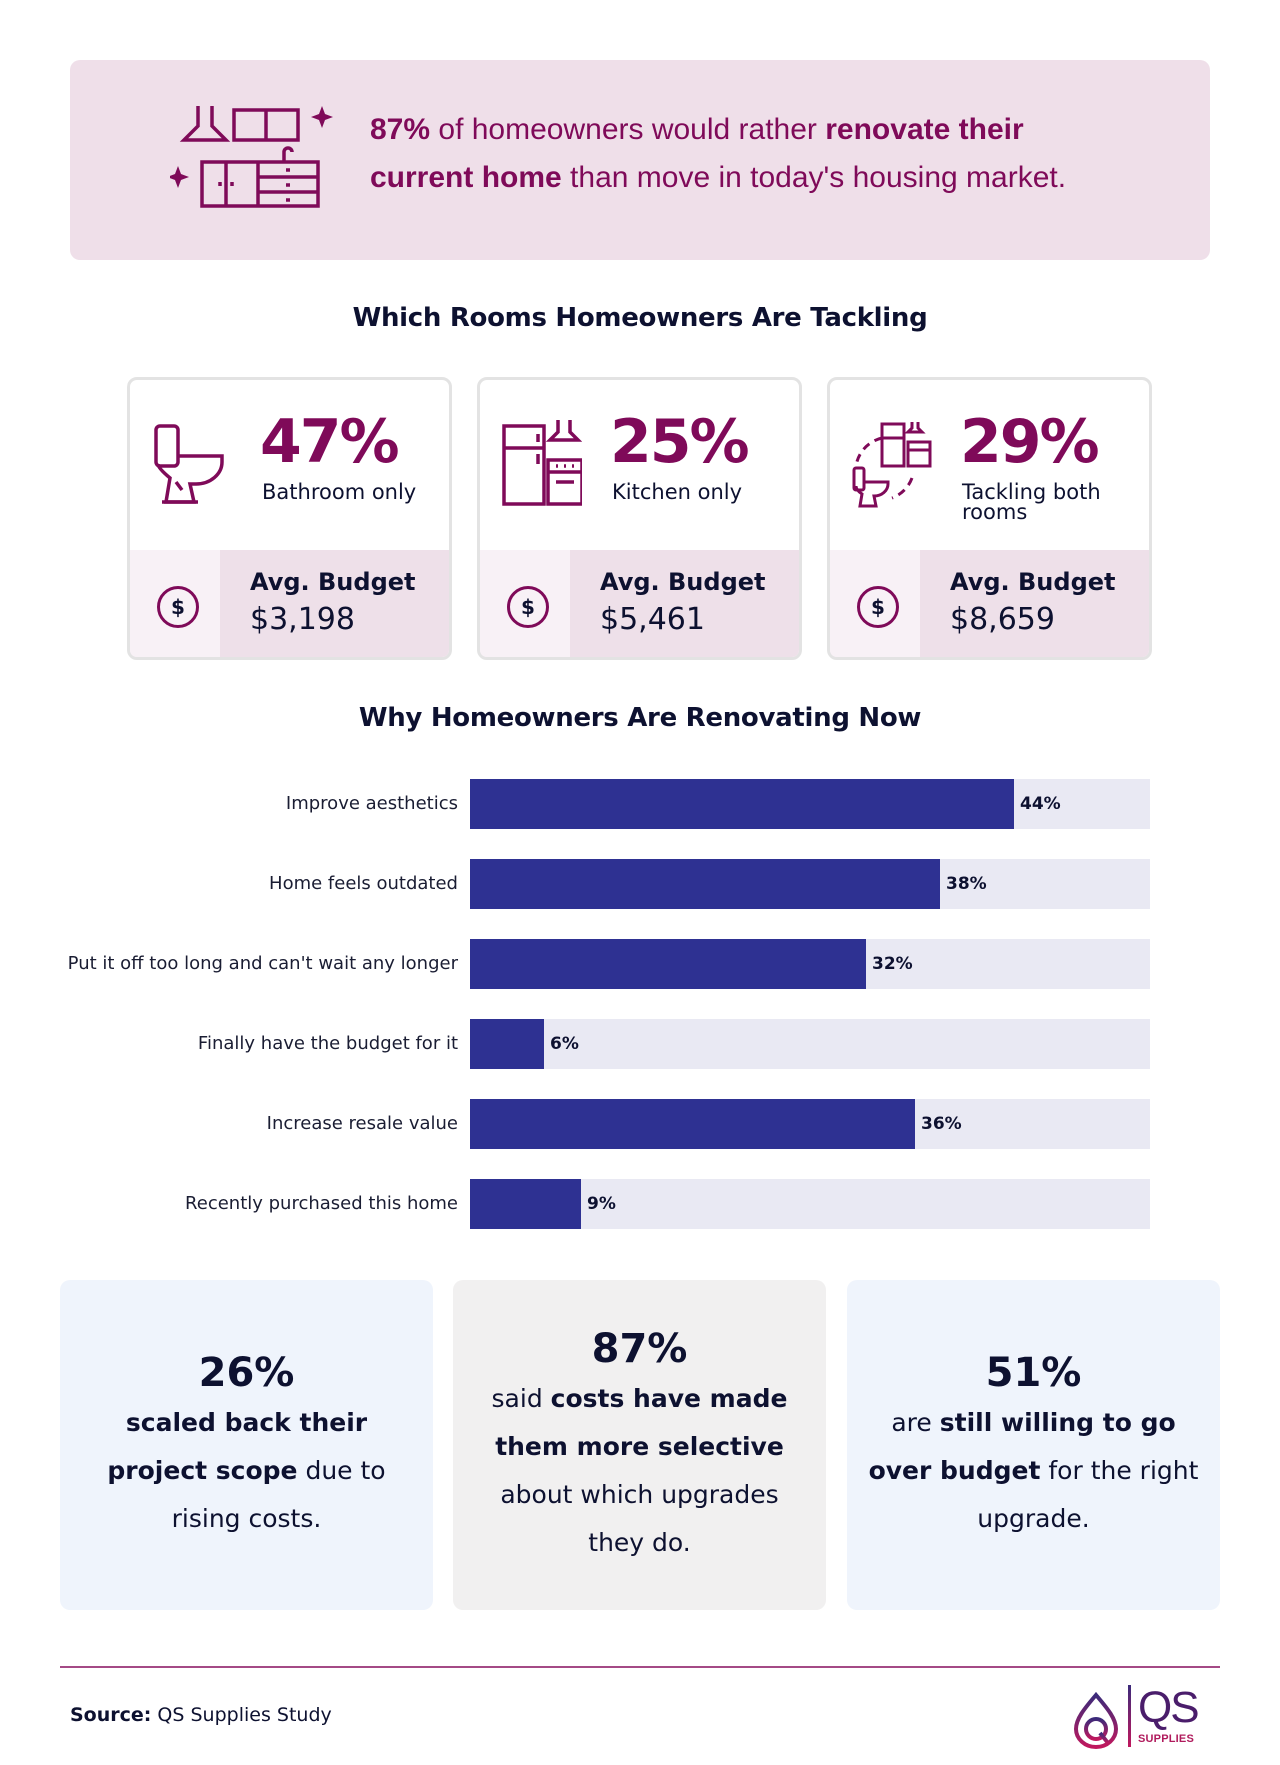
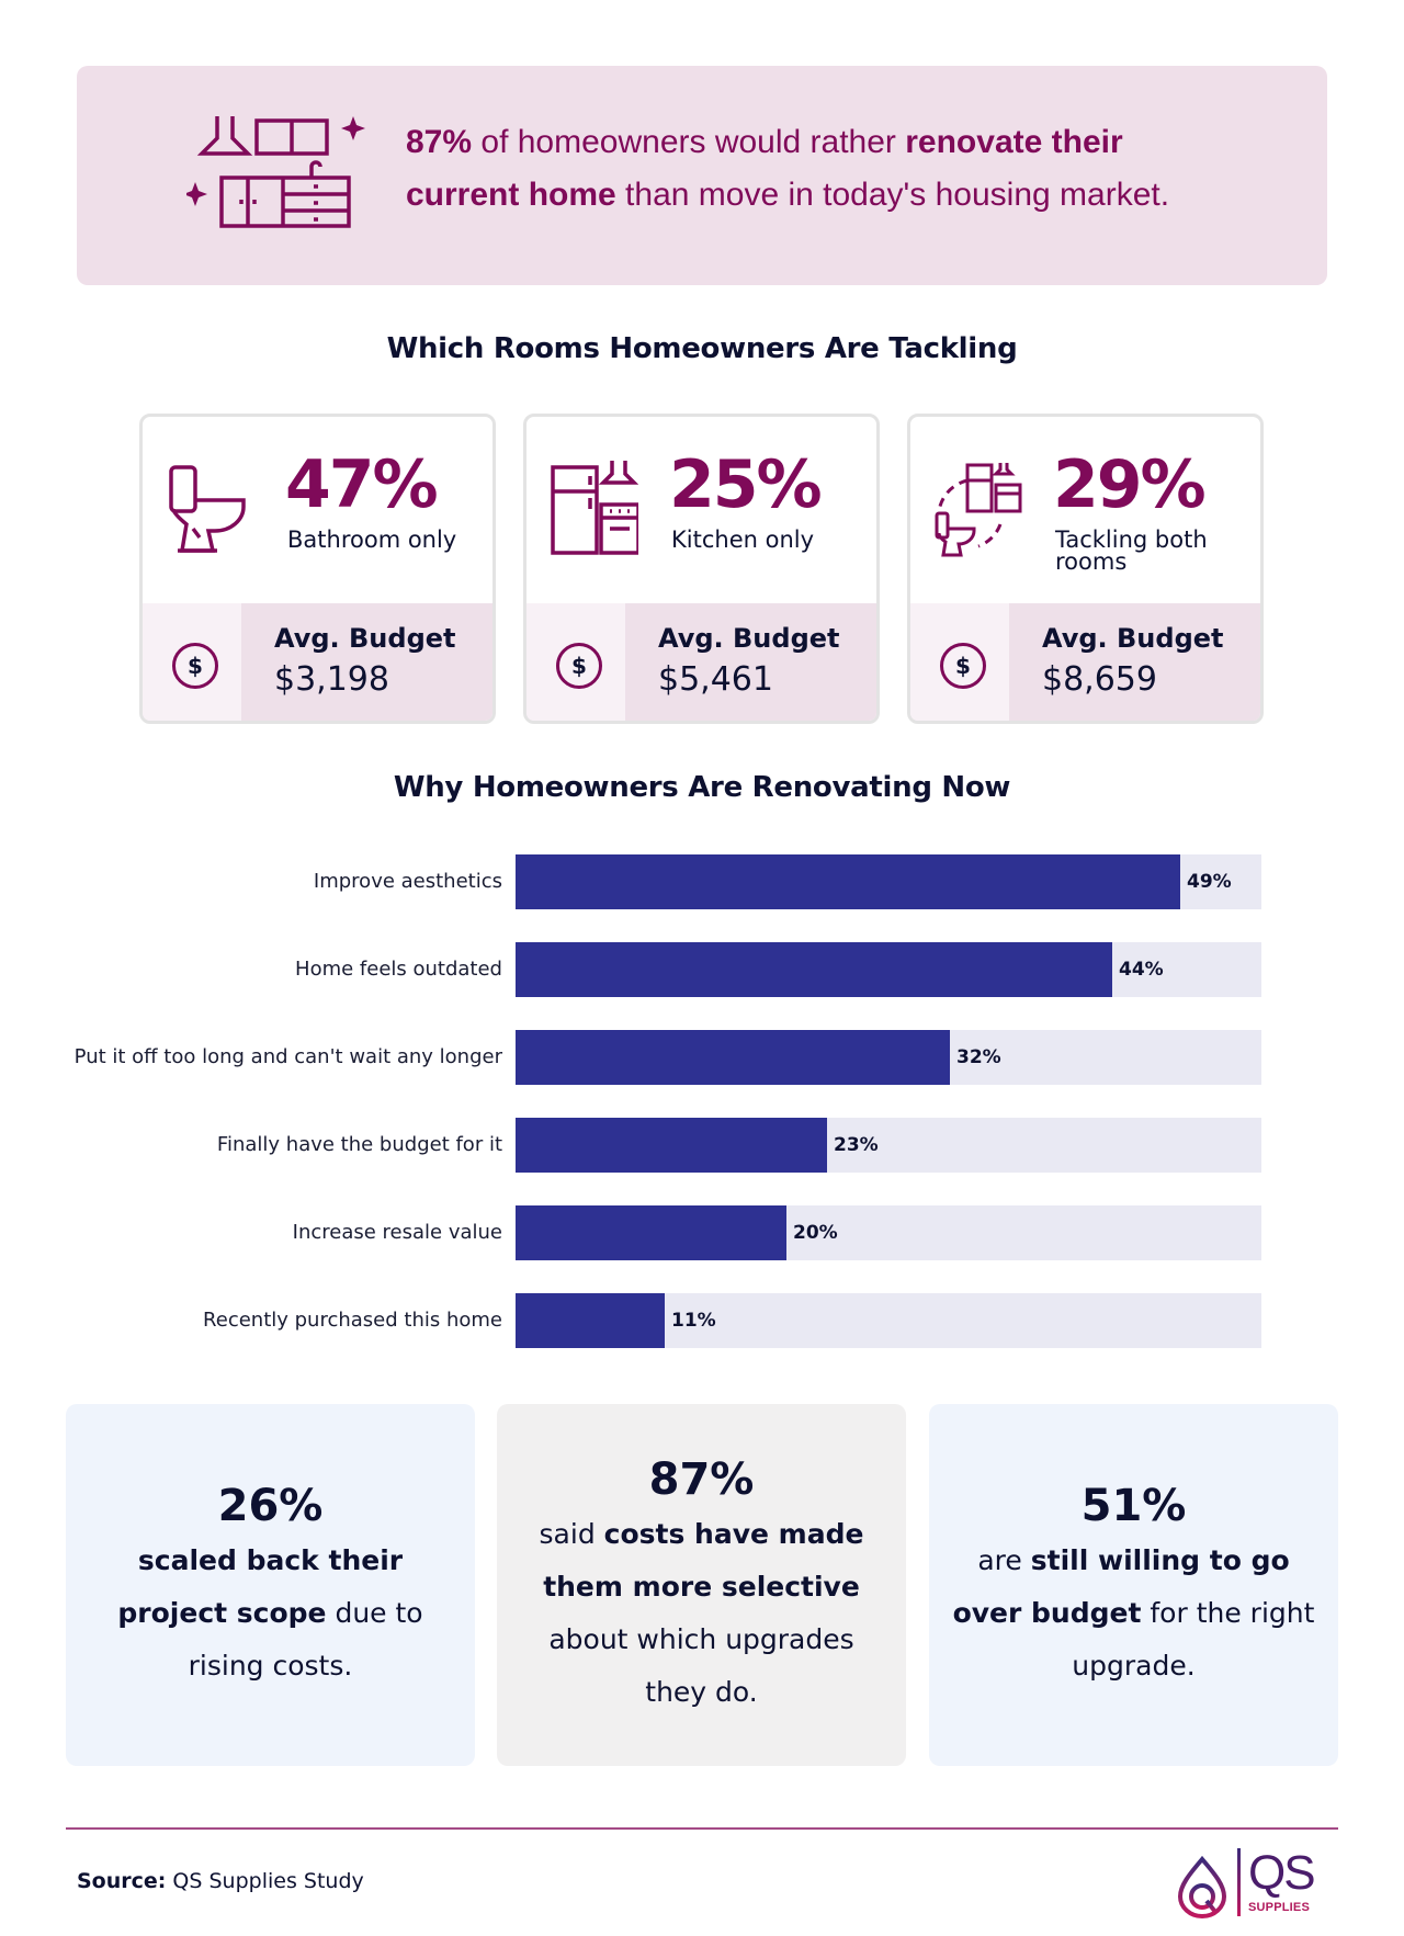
Improve aesthetics: 44% -> 49%
Home feels outdated: 38% -> 44%
Finally have the budget for it: 6% -> 23%
Increase resale value: 36% -> 20%
Recently purchased this home: 9% -> 11%
